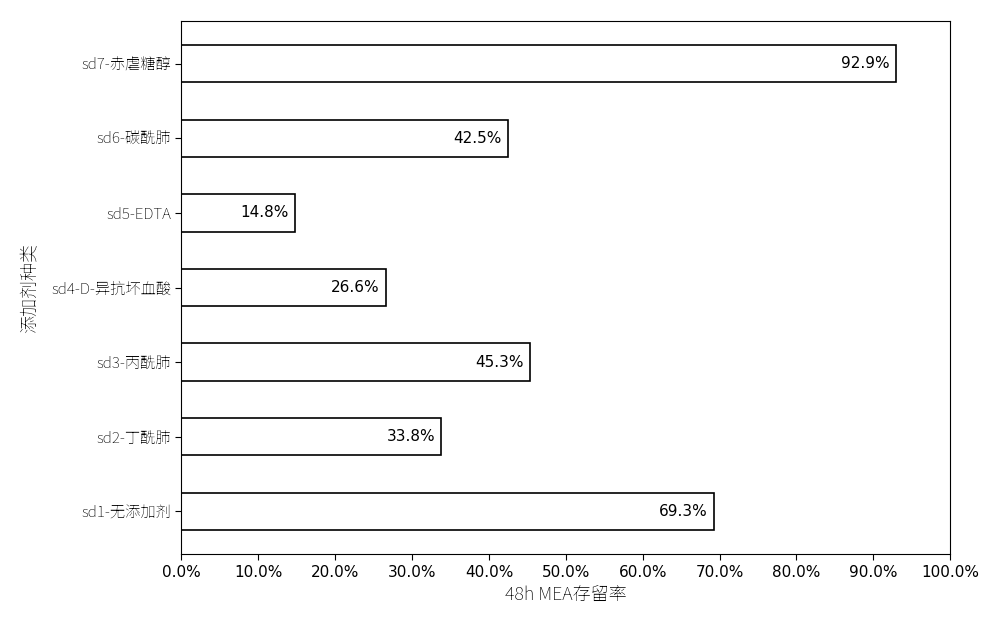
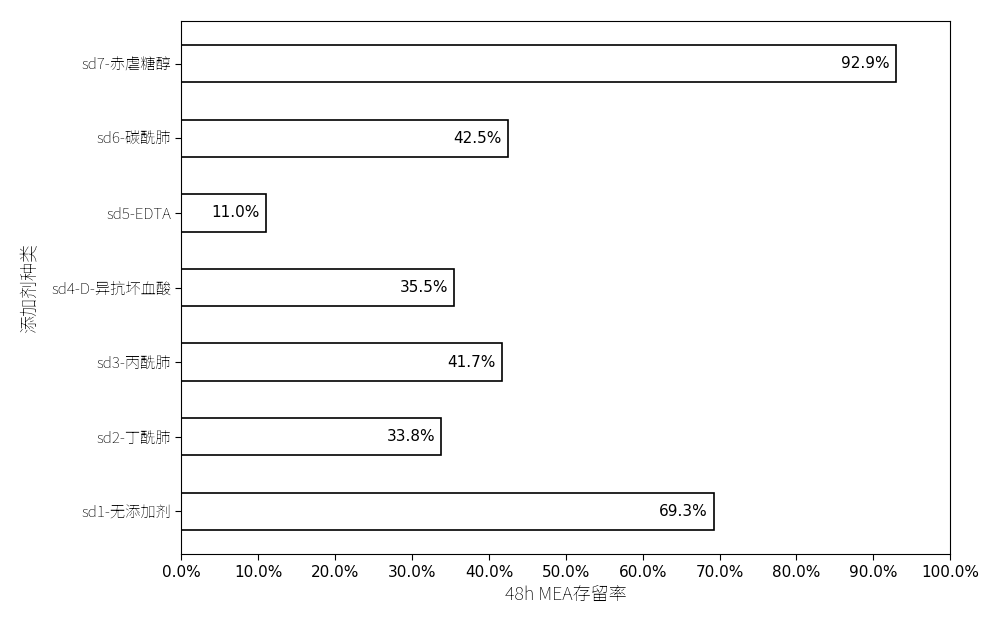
sd5-EDTA: 14.8% -> 11.0%
sd4-D-异抗坏血酸: 26.6% -> 35.5%
sd3-丙酰肺: 45.3% -> 41.7%
